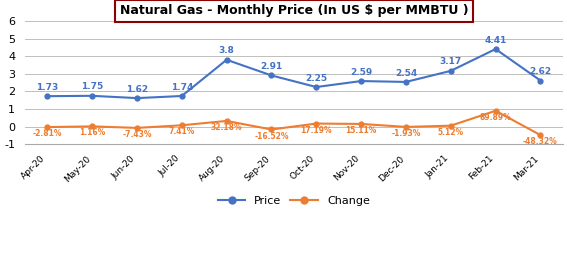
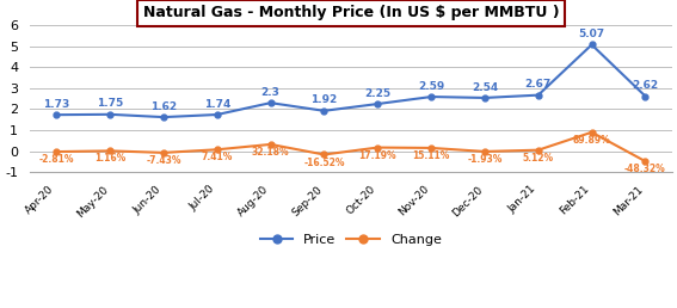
Price/Aug-20: 3.8 -> 2.3
Price/Sep-20: 2.91 -> 1.92
Price/Jan-21: 3.17 -> 2.67
Price/Feb-21: 4.41 -> 5.07
